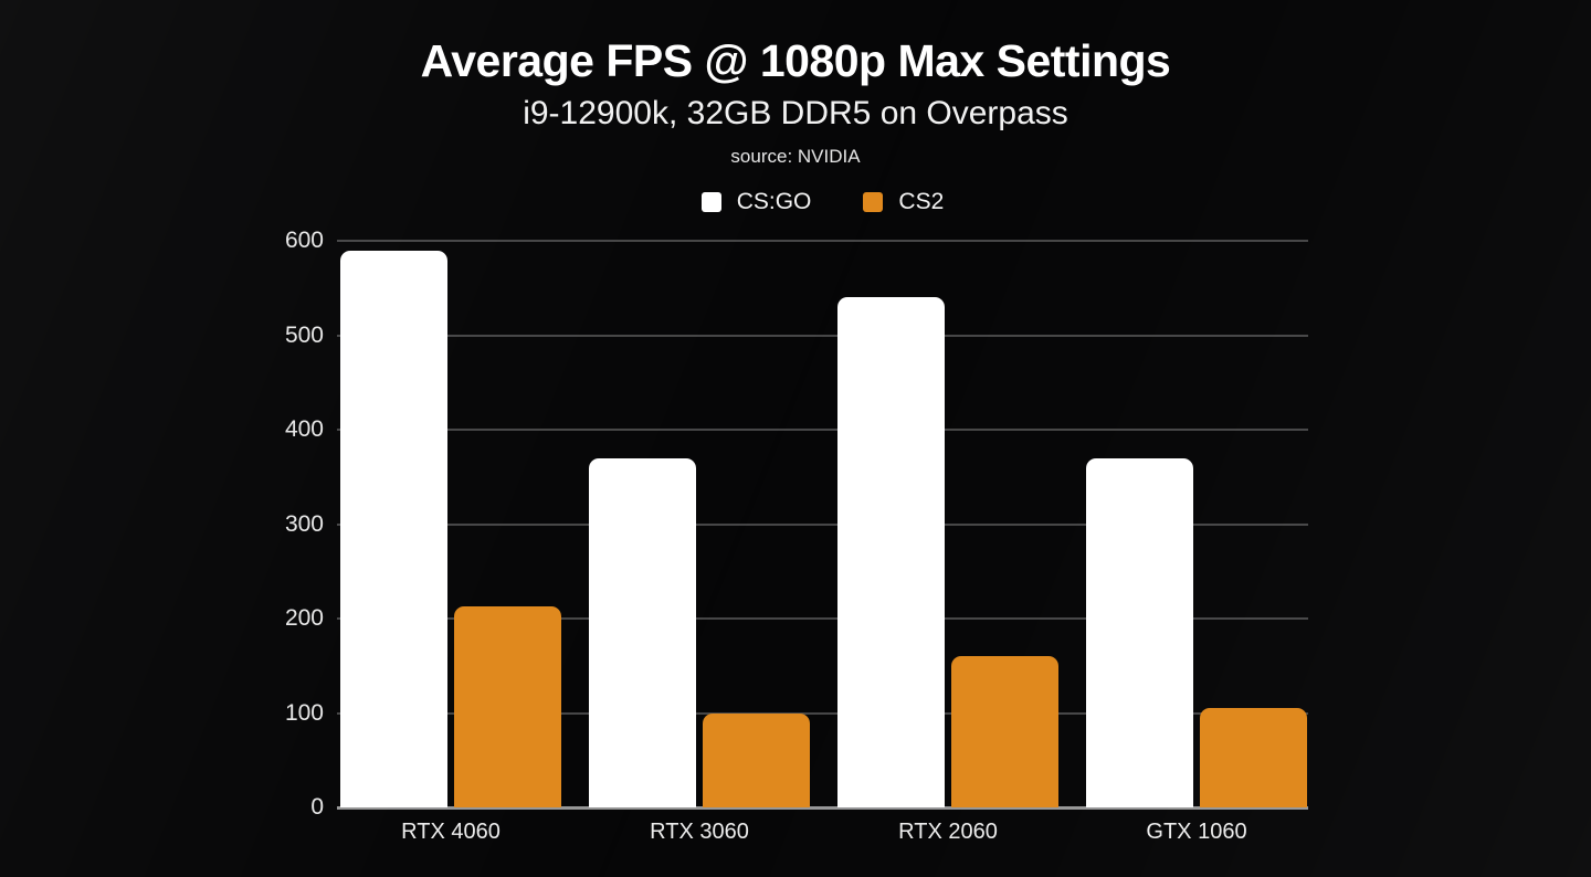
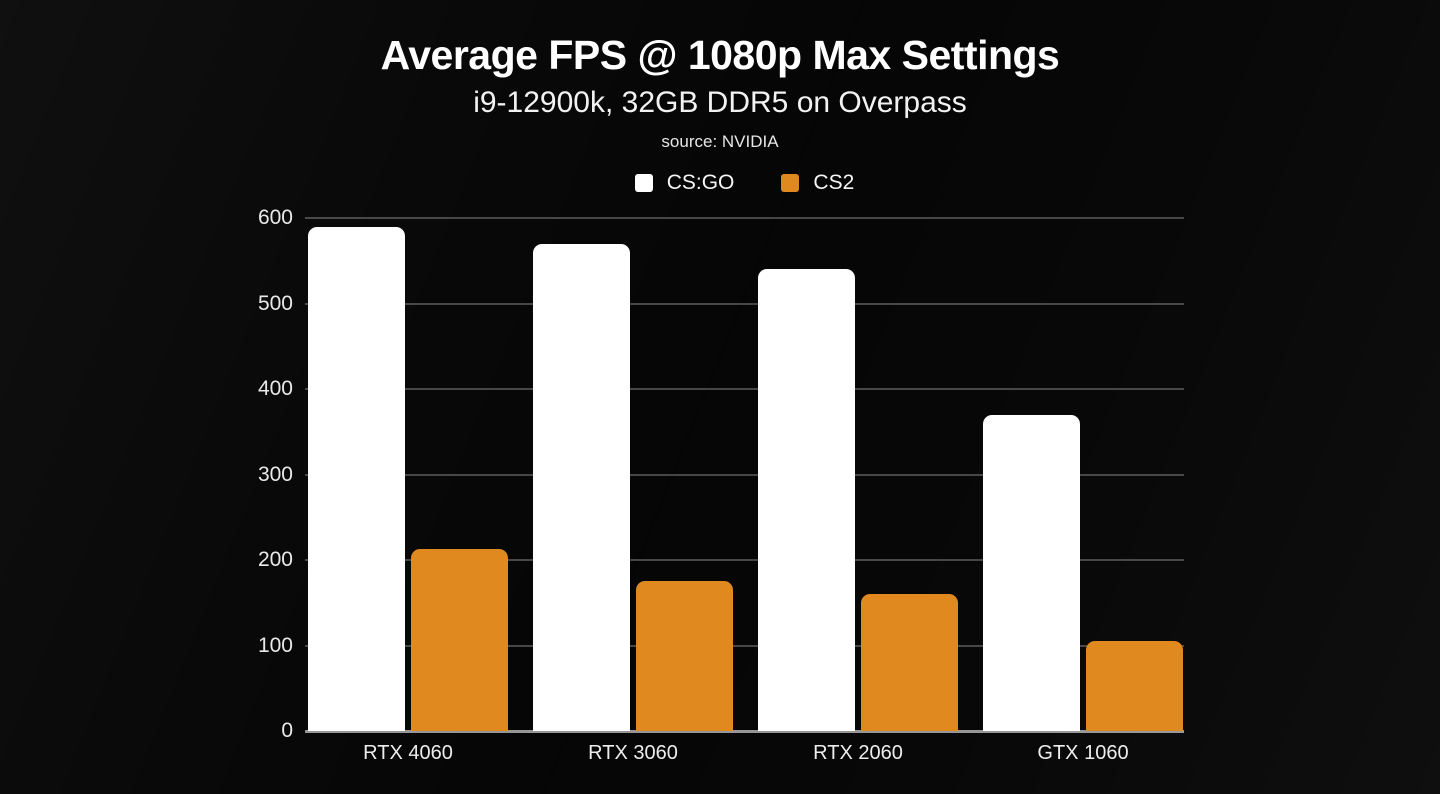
CS:GO/RTX 3060: 370 -> 570
CS2/RTX 3060: 100 -> 180
